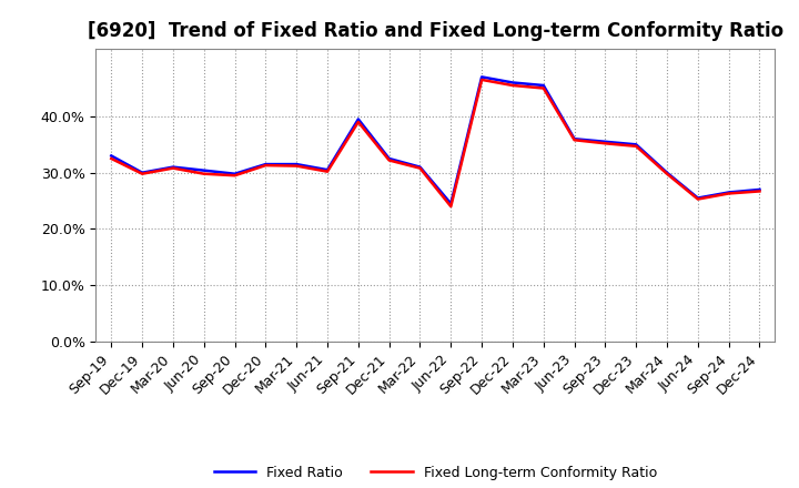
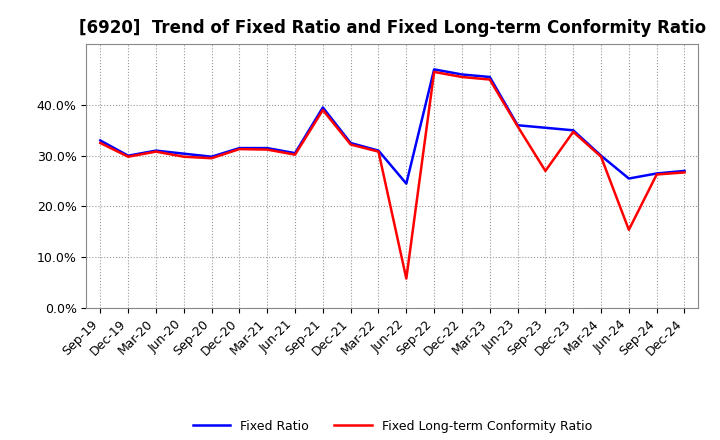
Fixed Long-term Conformity Ratio/Jun-22: 24.0% -> 5.8%
Fixed Long-term Conformity Ratio/Sep-23: 35.2% -> 27.0%
Fixed Long-term Conformity Ratio/Jun-24: 25.3% -> 15.4%
